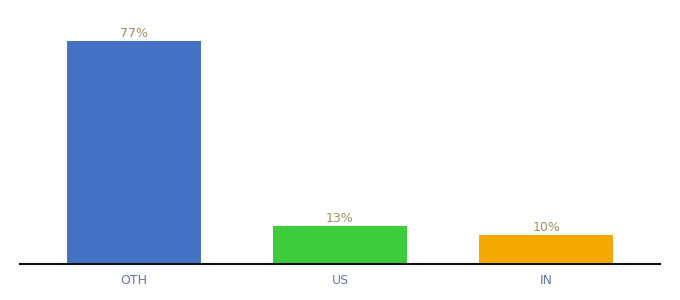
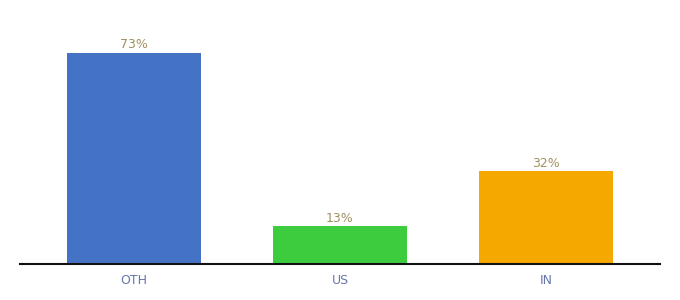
OTH: 77% -> 73%
IN: 10% -> 32%
